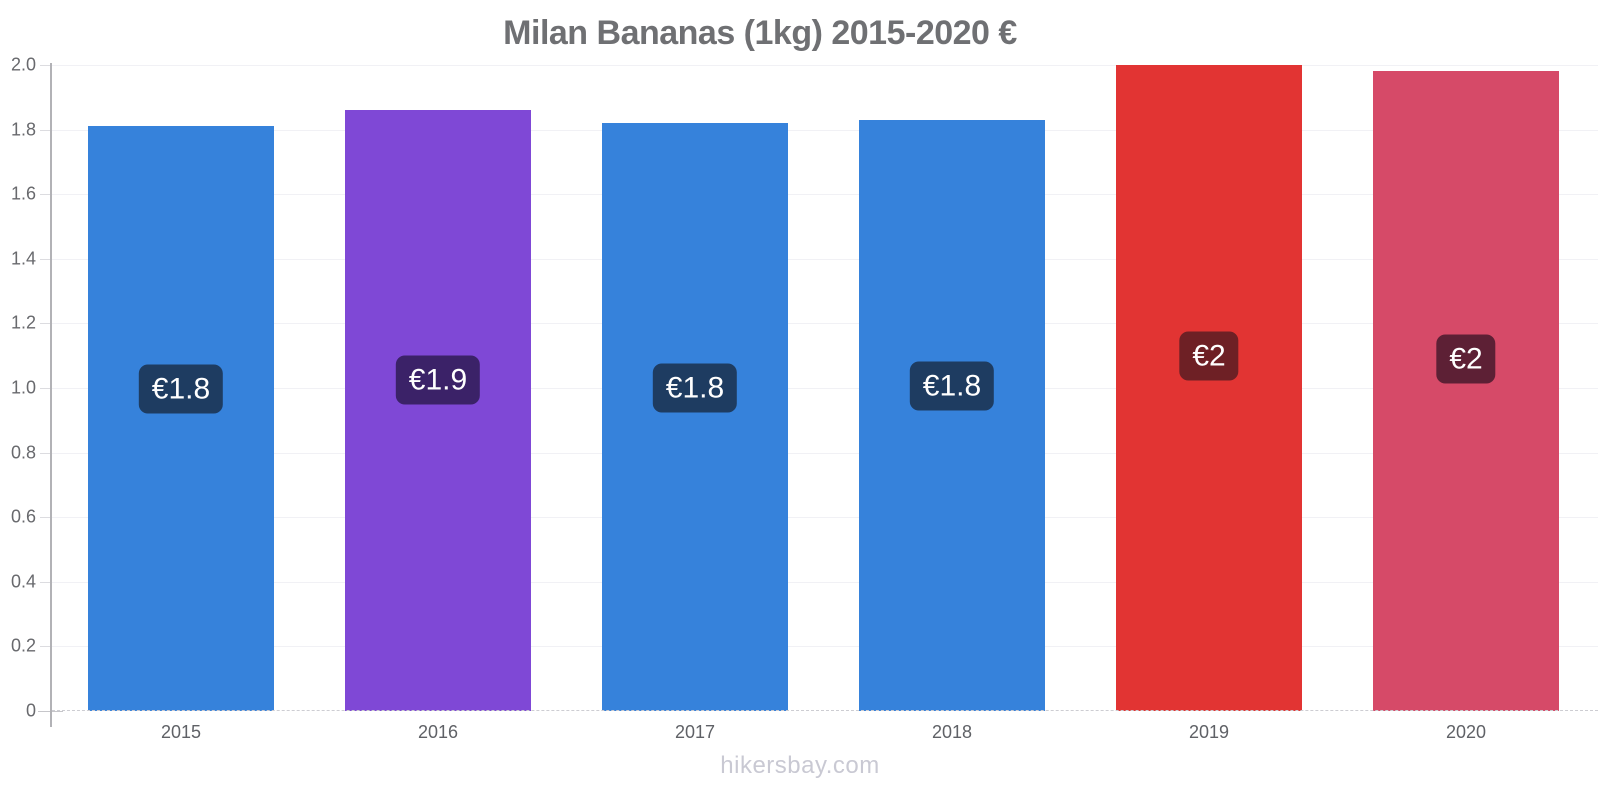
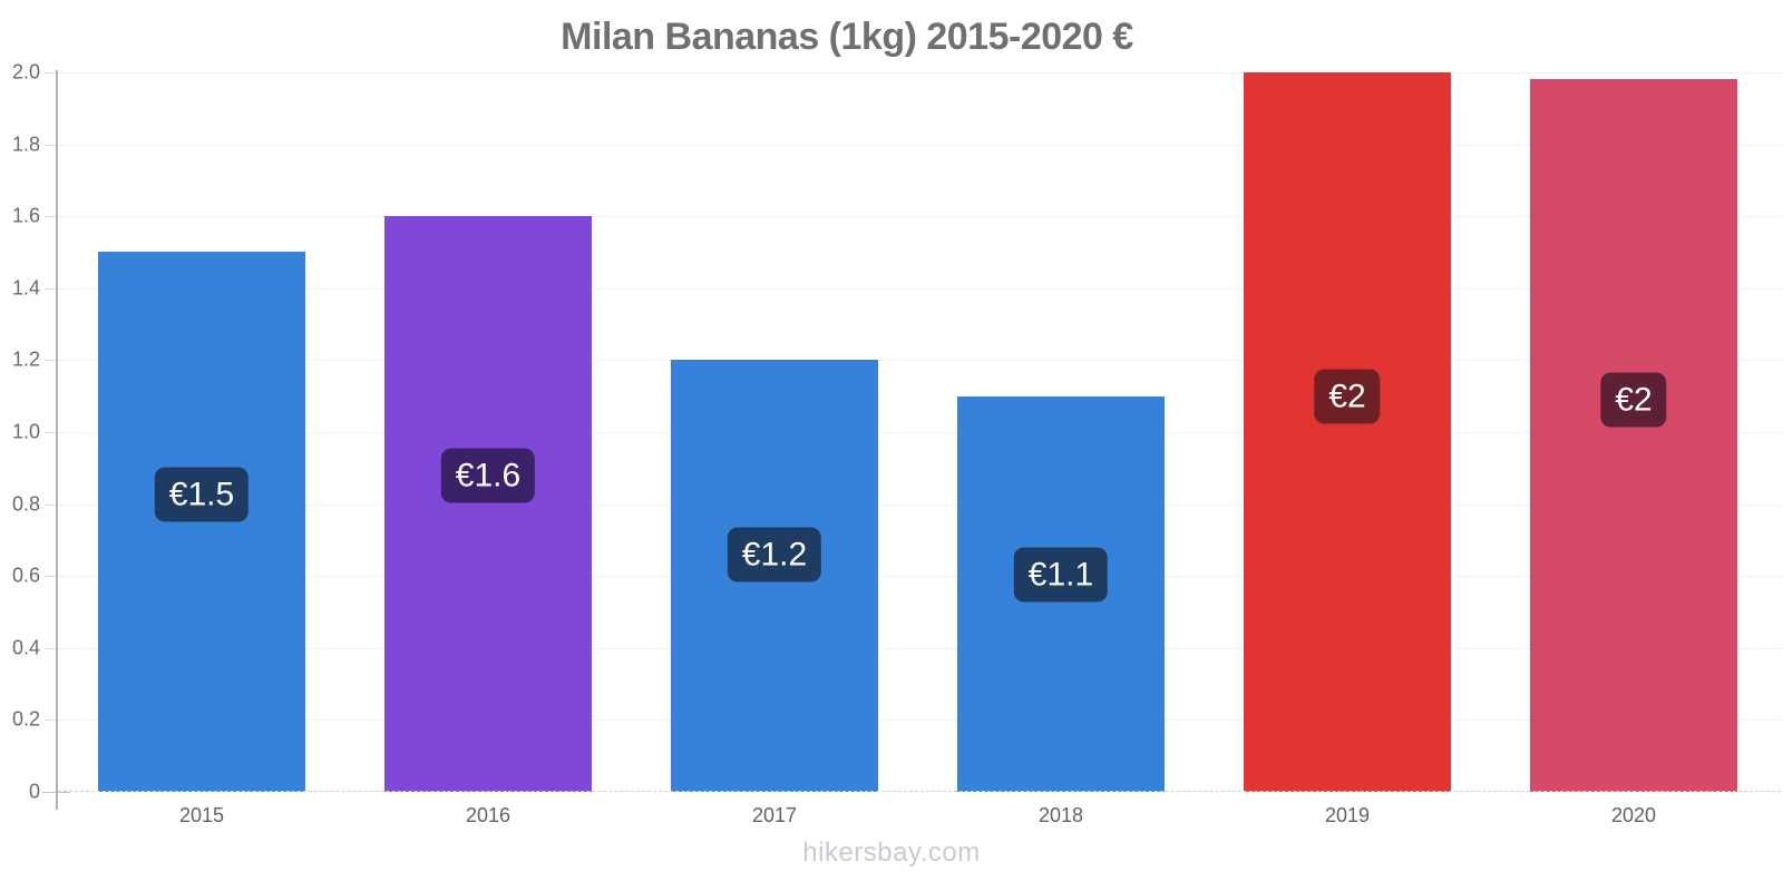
2015: €1.8 -> €1.5
2016: €1.9 -> €1.6
2017: €1.8 -> €1.2
2018: €1.8 -> €1.1
